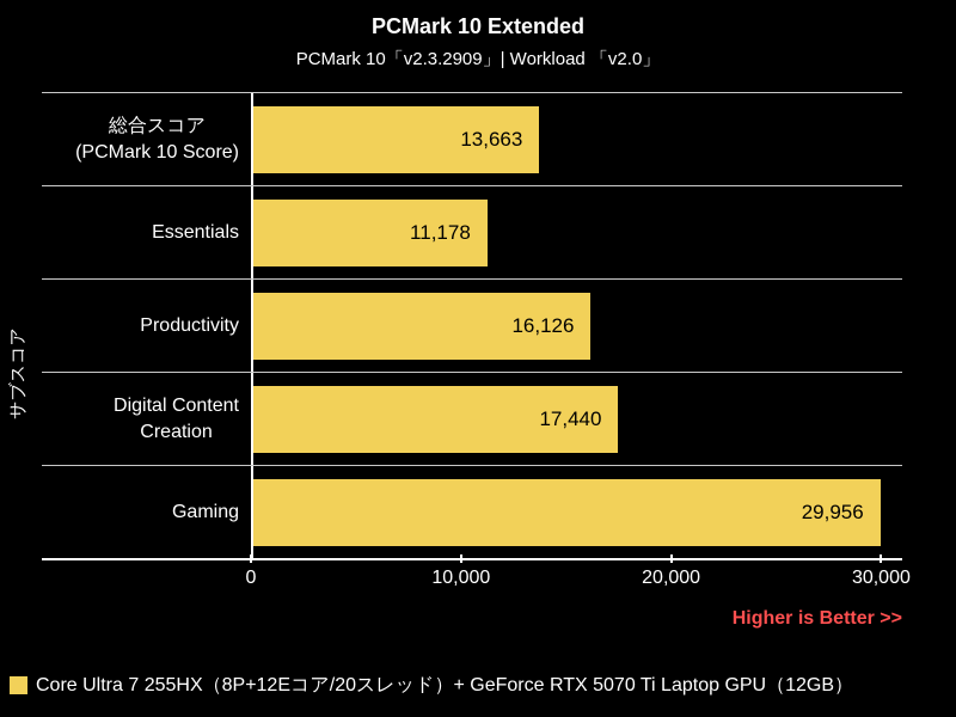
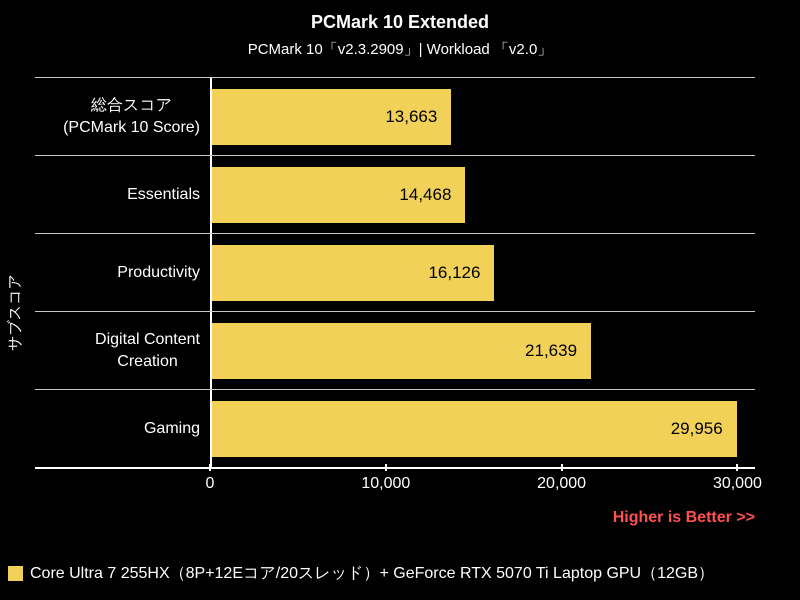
Essentials: 11,178 -> 14,468
Digital Content Creation: 17,440 -> 21,639
